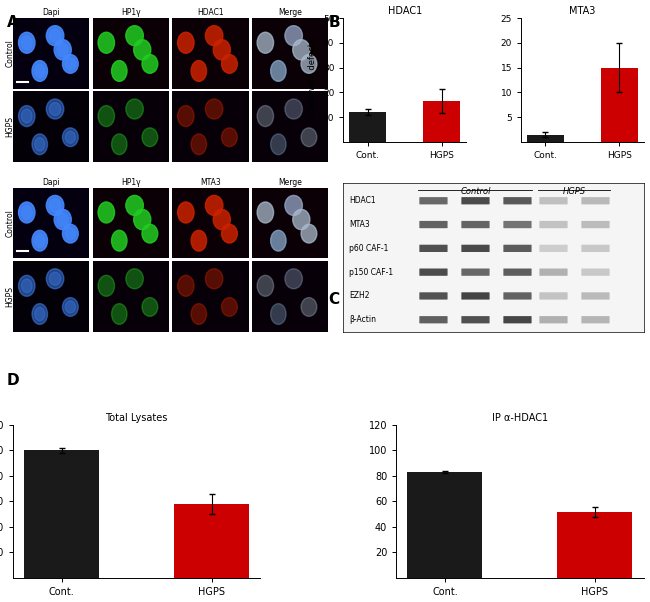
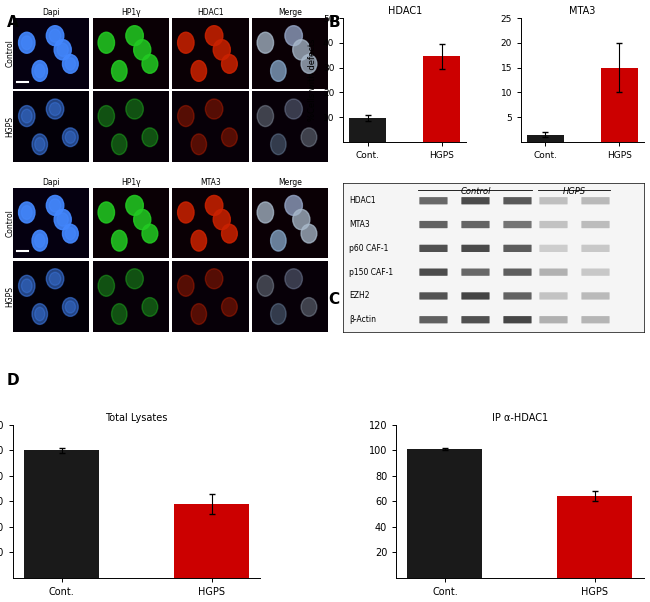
HDAC1/Cont.: 12.0 -> 9.5
HDAC1/HGPS: 16.5 -> 34.5
IP α-HDAC1/Cont.: 83 -> 101
IP α-HDAC1/HGPS: 52 -> 64
